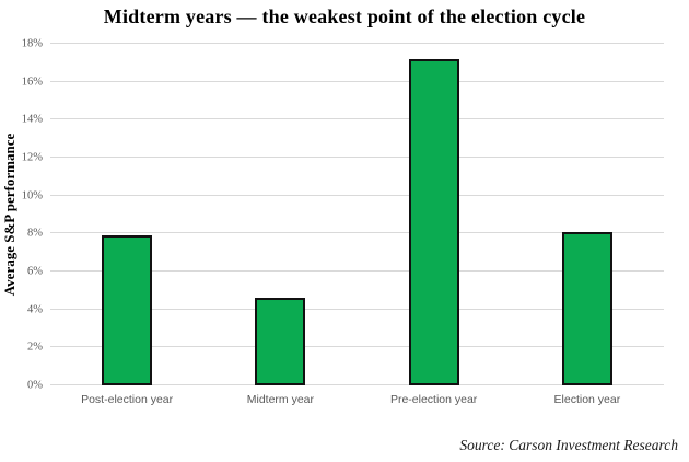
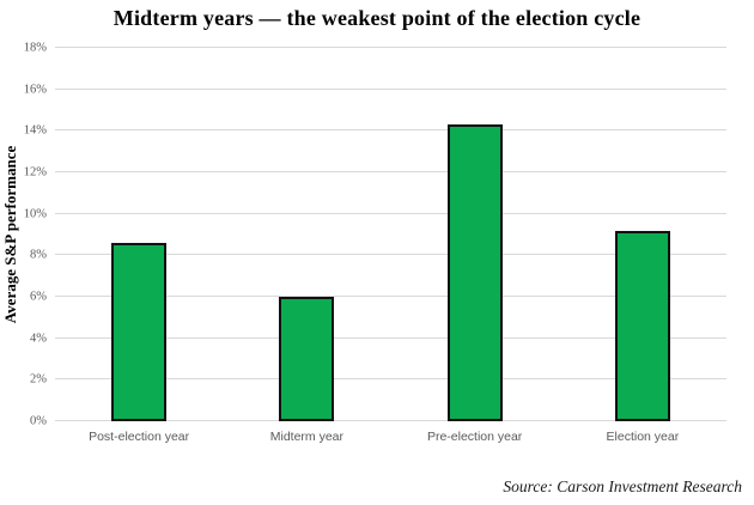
Post-election year: 7.9% -> 8.6%
Midterm year: 4.6% -> 6.0%
Pre-election year: 17.2% -> 14.3%
Election year: 8.1% -> 9.2%
